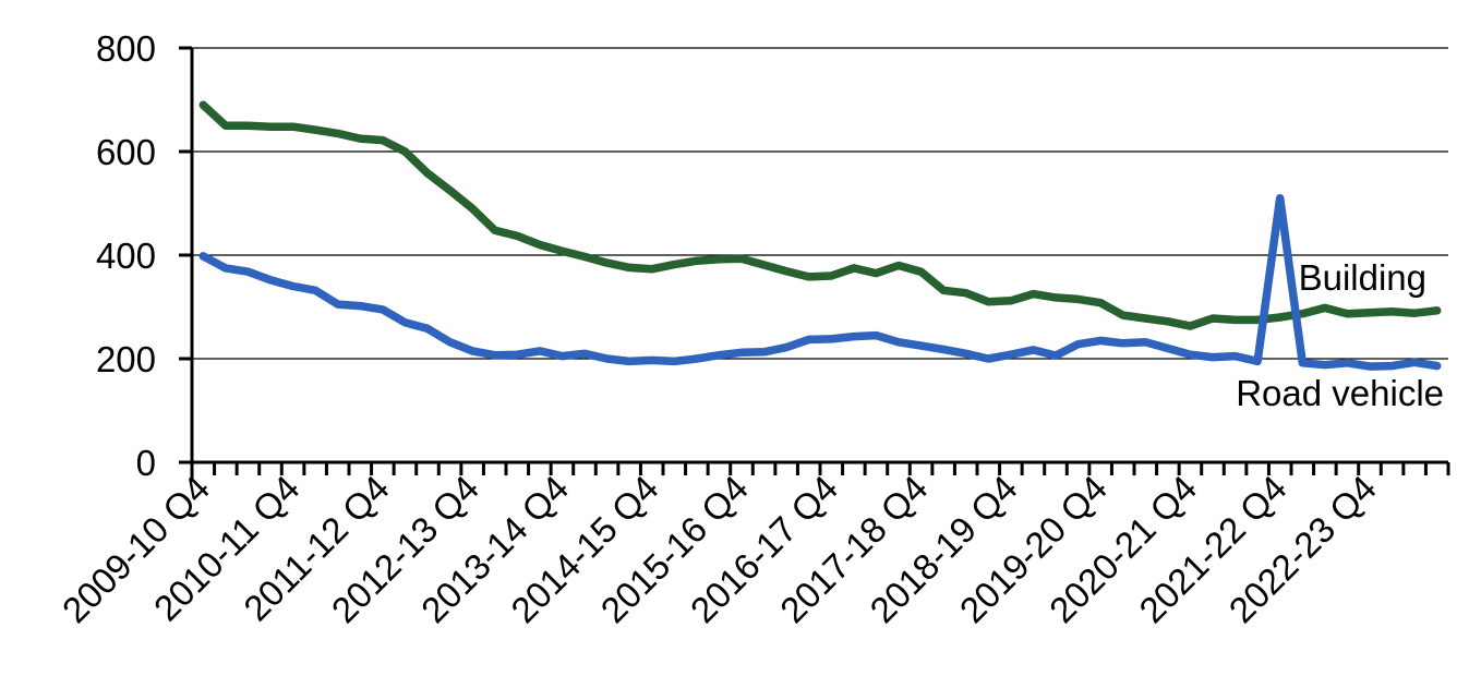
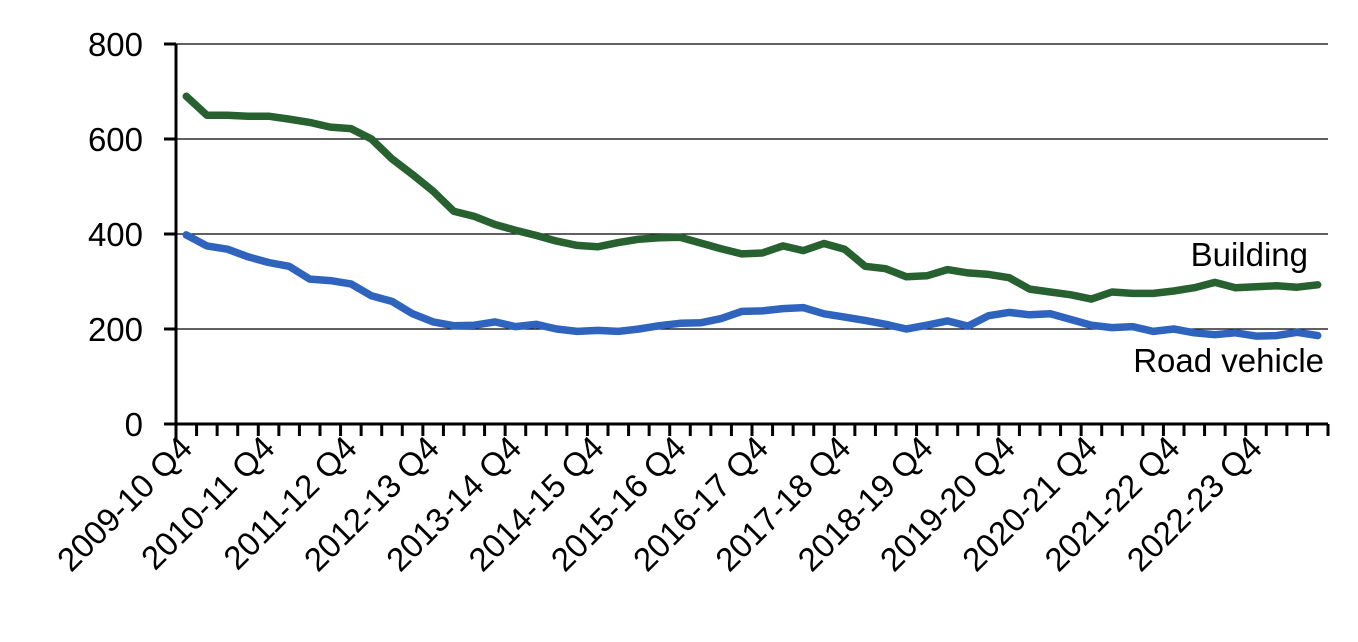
Road vehicle/2021-22 Q4: 510 -> 200
